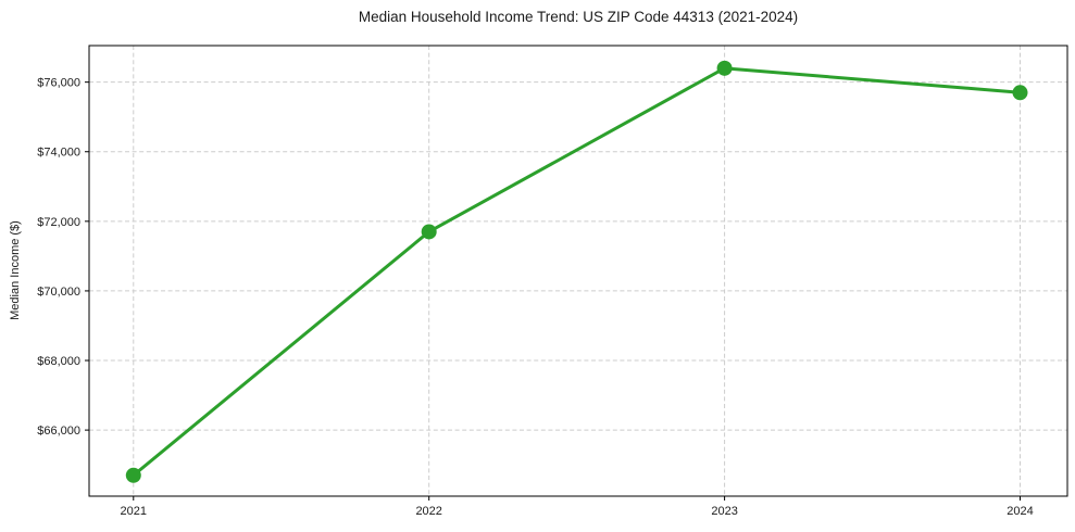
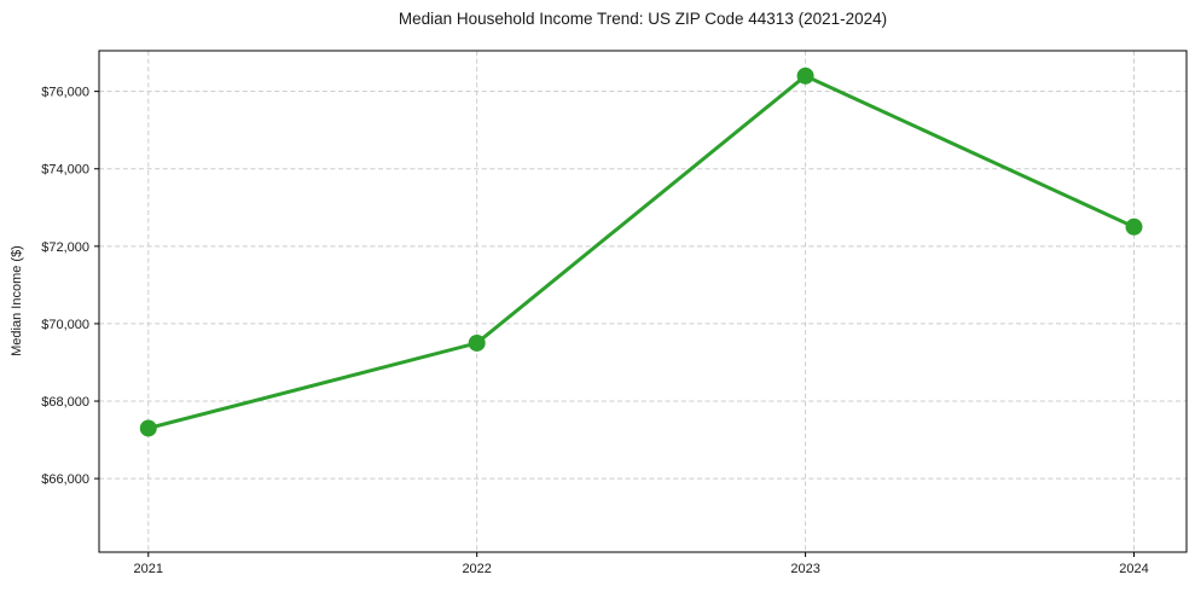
2021: $64700 -> $67300
2022: $71700 -> $69500
2024: $75700 -> $72500
